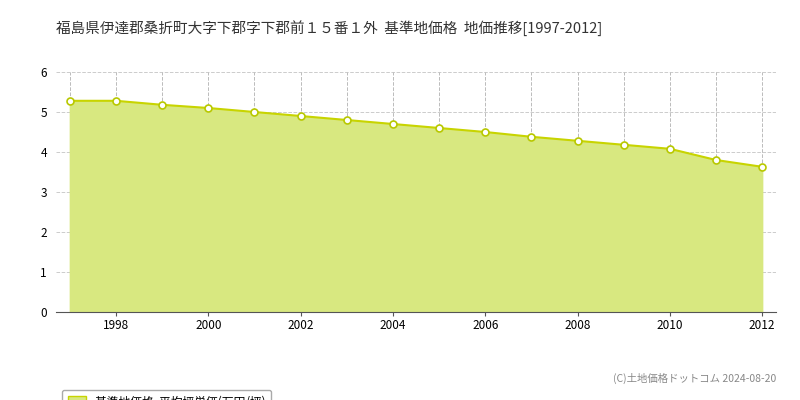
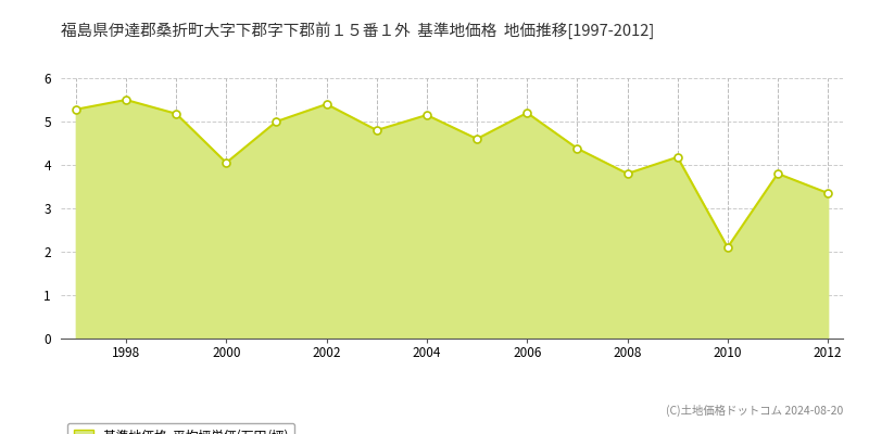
1998: 5.28 -> 5.50
2000: 5.10 -> 4.05
2002: 4.90 -> 5.40
2004: 4.70 -> 5.15
2006: 4.50 -> 5.20
2008: 4.28 -> 3.80
2010: 4.08 -> 2.10
2012: 3.63 -> 3.35
